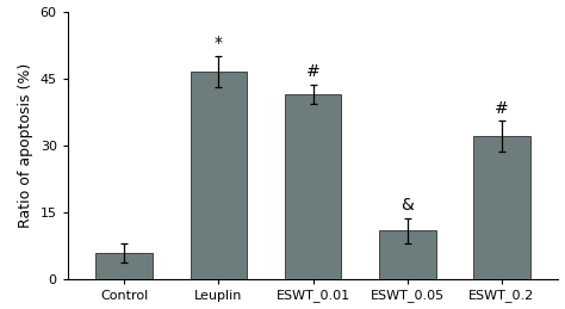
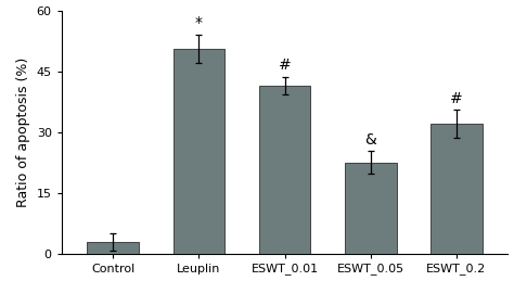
Control: 6.0 -> 3.0
Leuplin: 46.5 -> 50.5
ESWT_0.05: 11.0 -> 22.5
